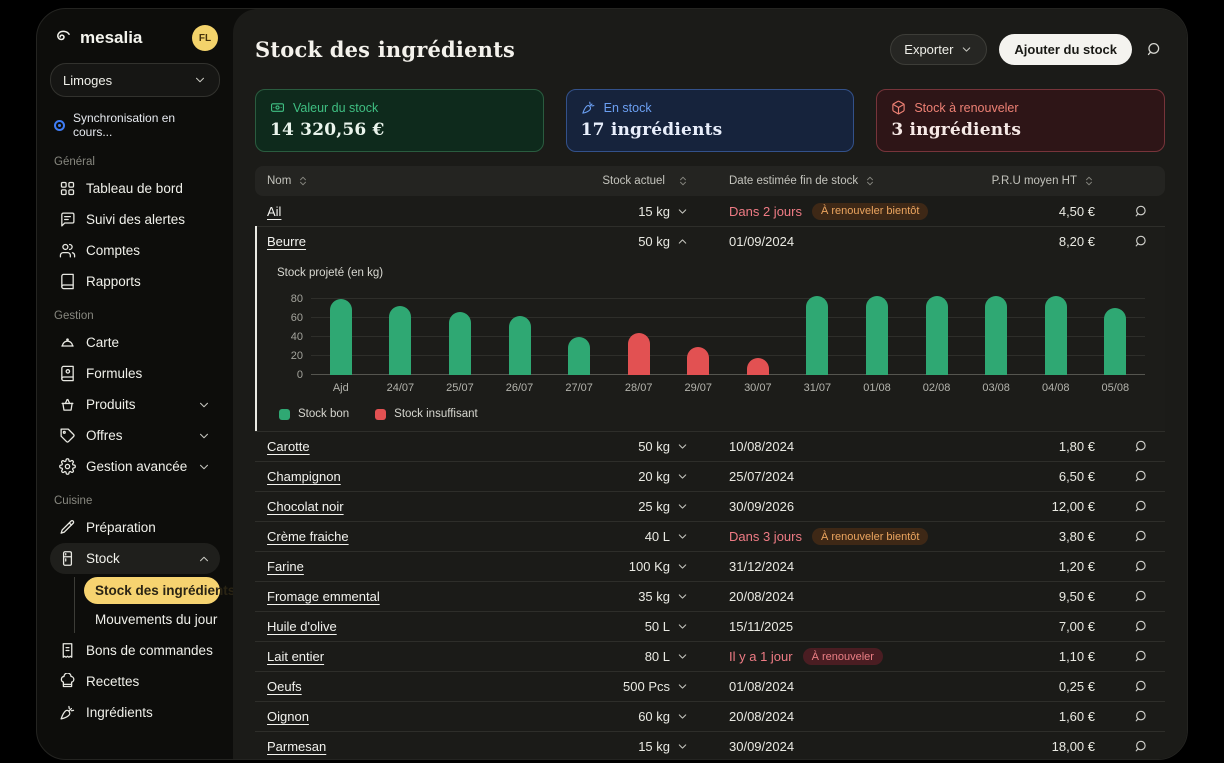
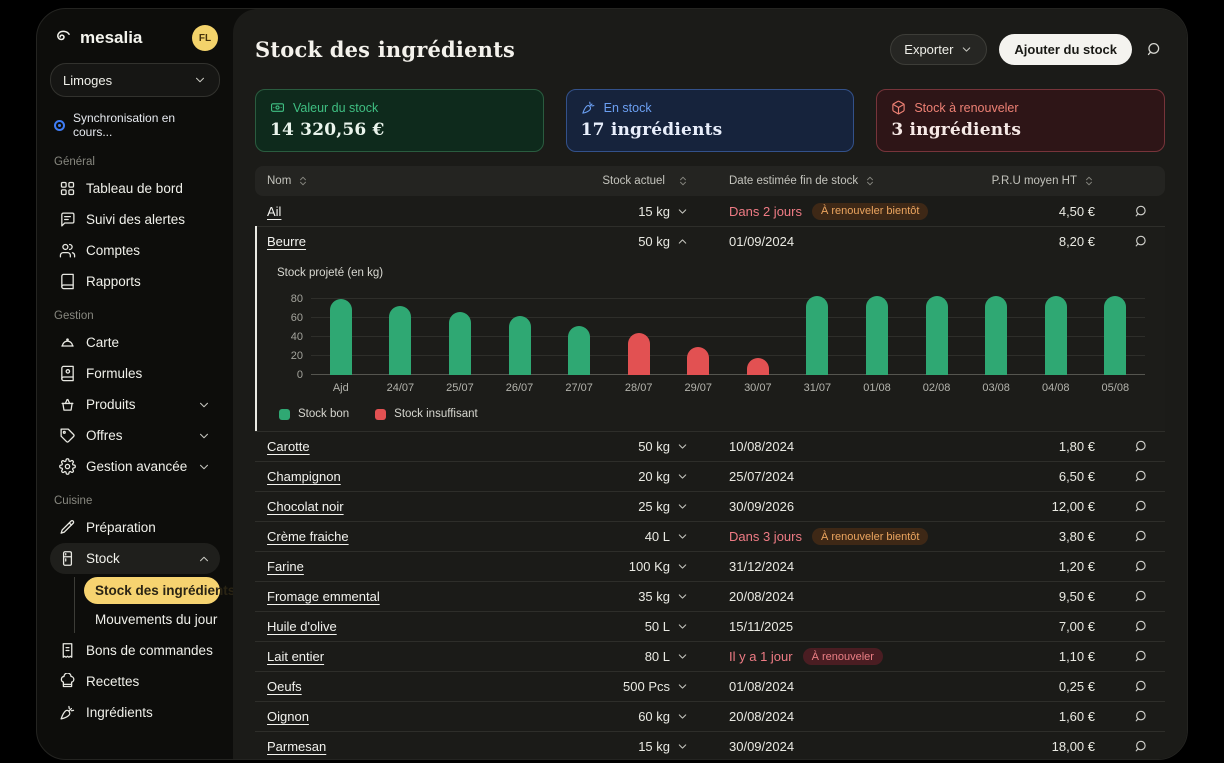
27/07: 40 -> 50
05/08: 70 -> 80
